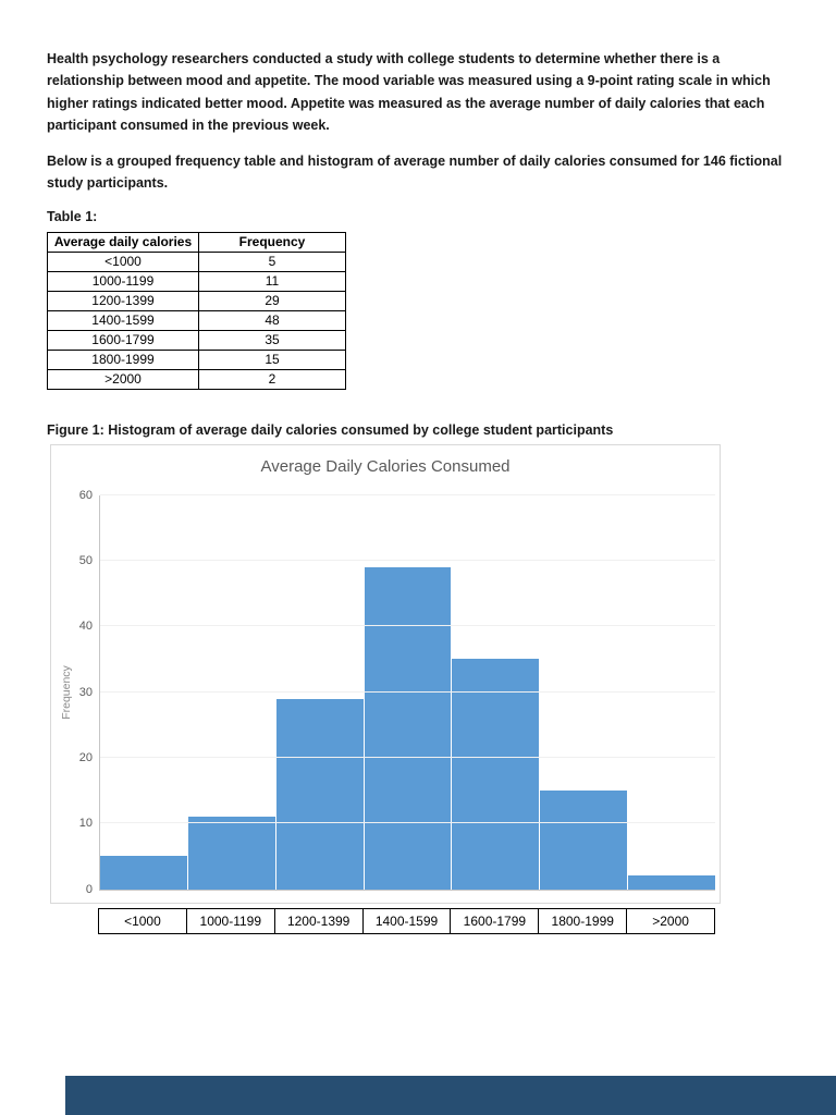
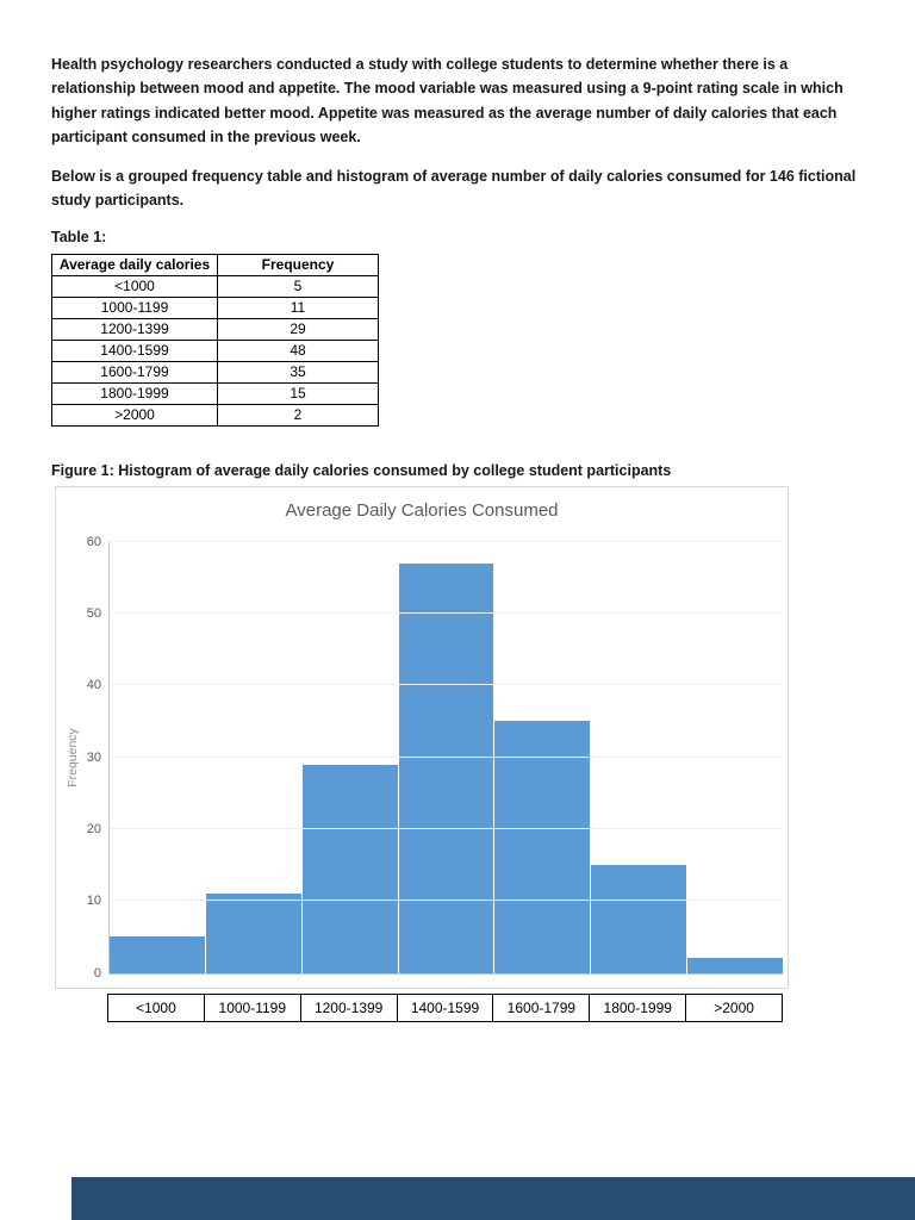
1400-1599: 49 -> 57
